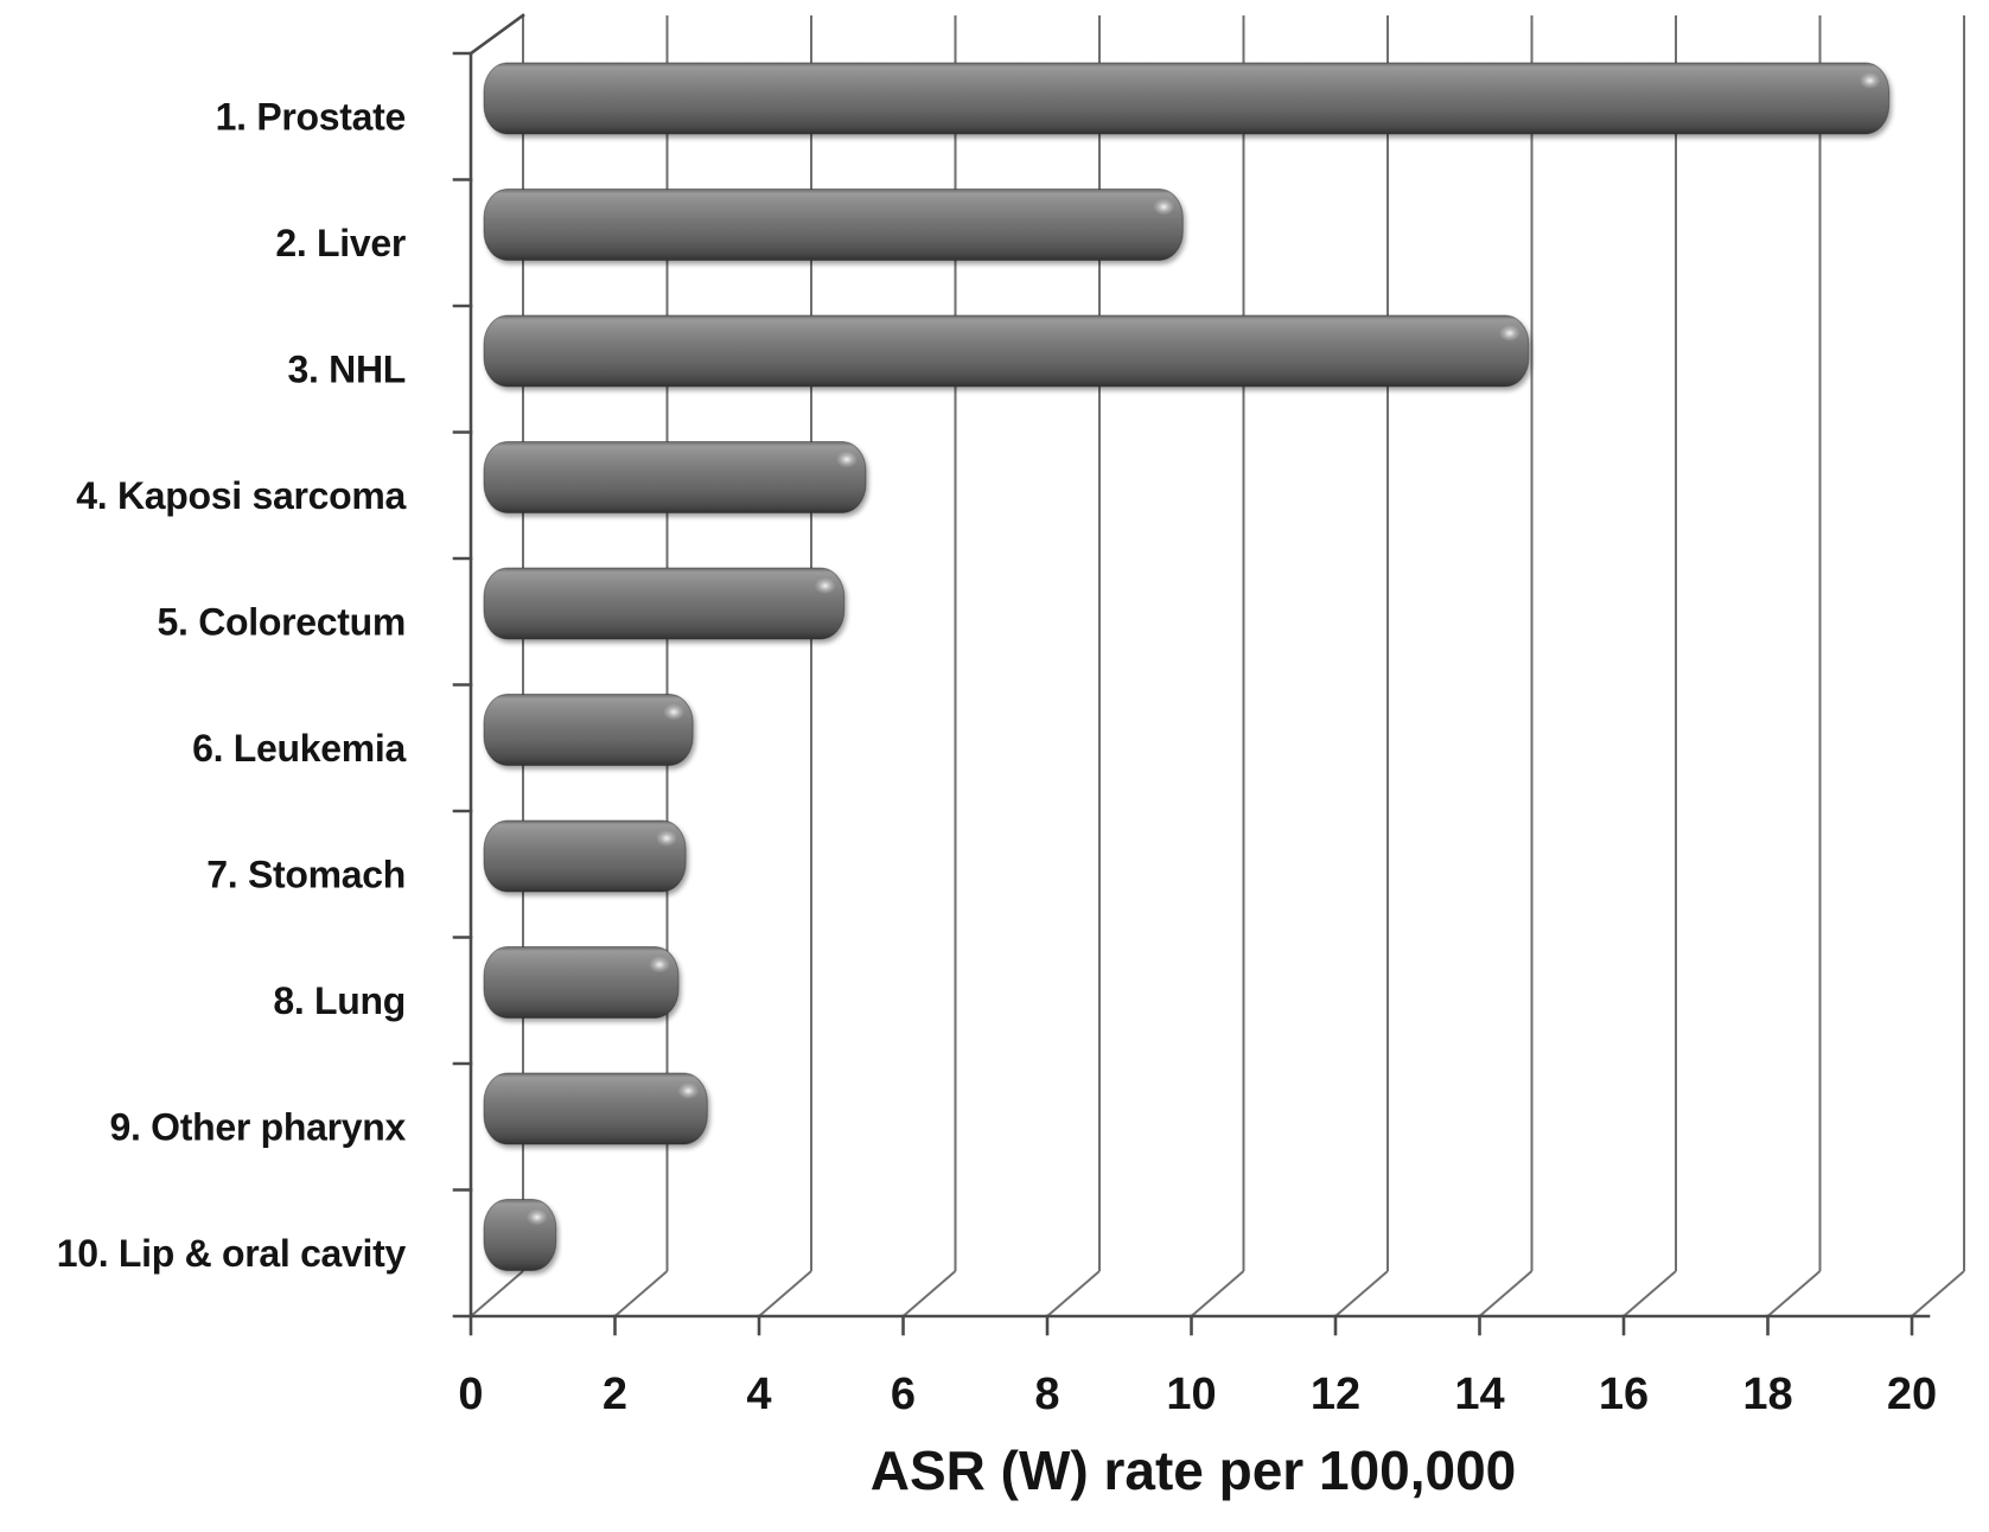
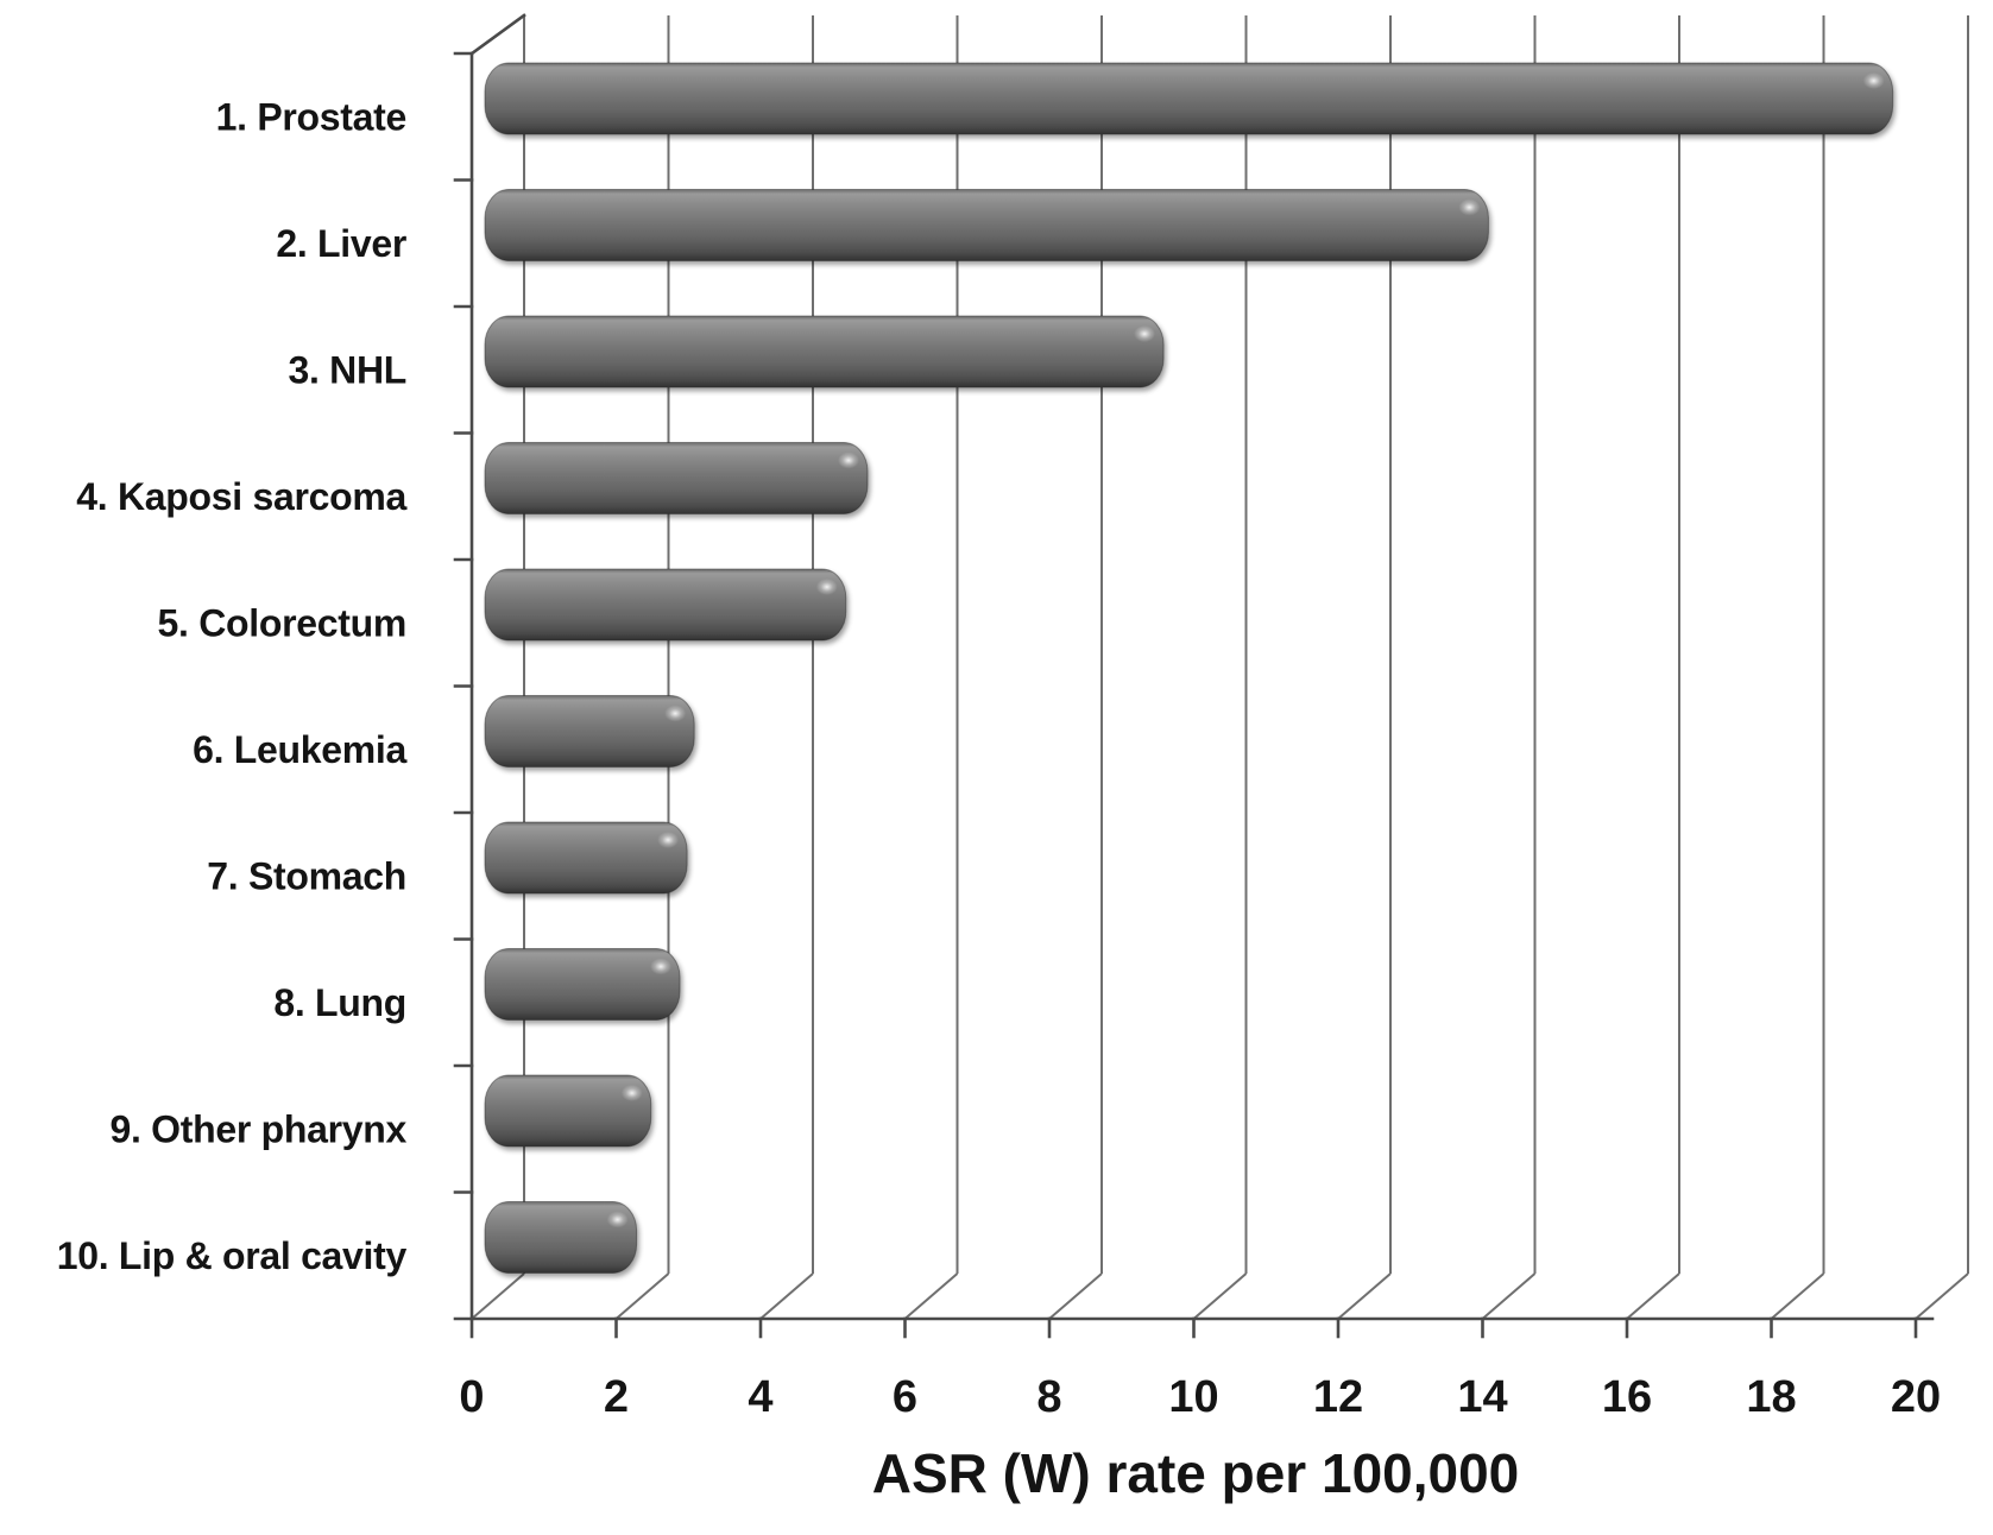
2. Liver: 9.7 -> 13.9
3. NHL: 14.5 -> 9.4
9. Other pharynx: 3.1 -> 2.3
10. Lip & oral cavity: 1.0 -> 2.1
